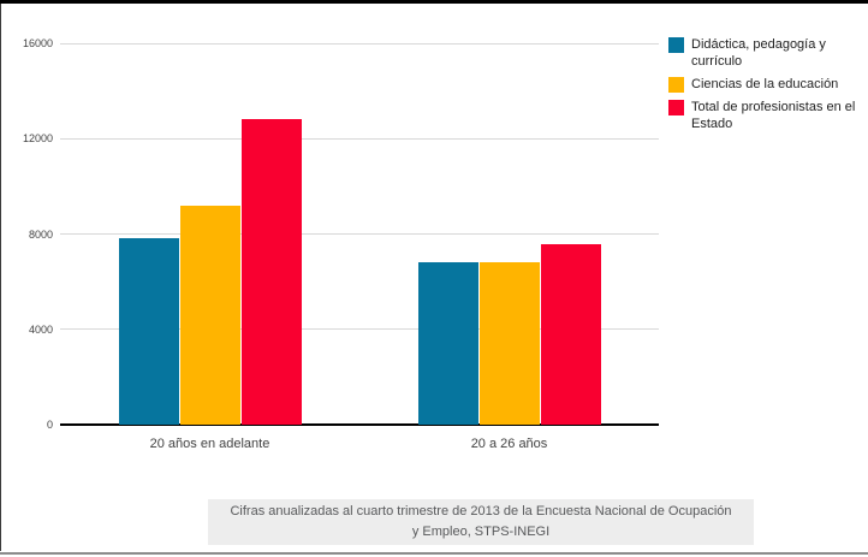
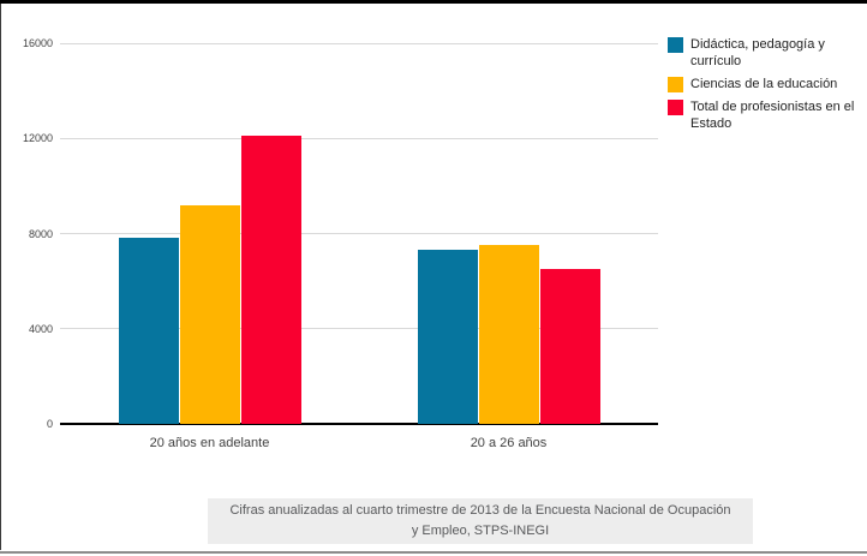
Total de profesionistas en el Estado/20 años en adelante: 12800 -> 12100
Didáctica, pedagogía y currículo/20 a 26 años: 6800 -> 7300
Ciencias de la educación/20 a 26 años: 6800 -> 7500
Total de profesionistas en el Estado/20 a 26 años: 7600 -> 6500
